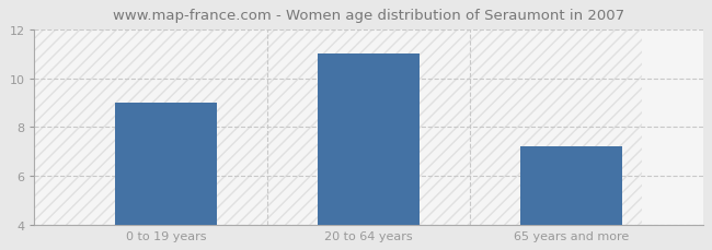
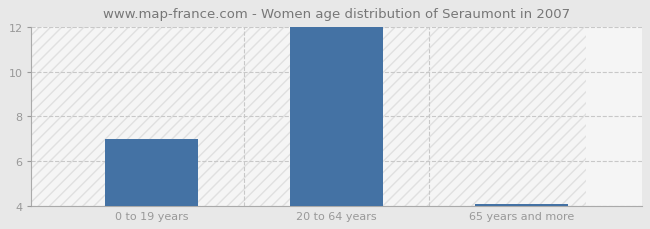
0 to 19 years: 9.0 -> 7.0
20 to 64 years: 11.0 -> 12.0
65 years and more: 7.2 -> 4.1
